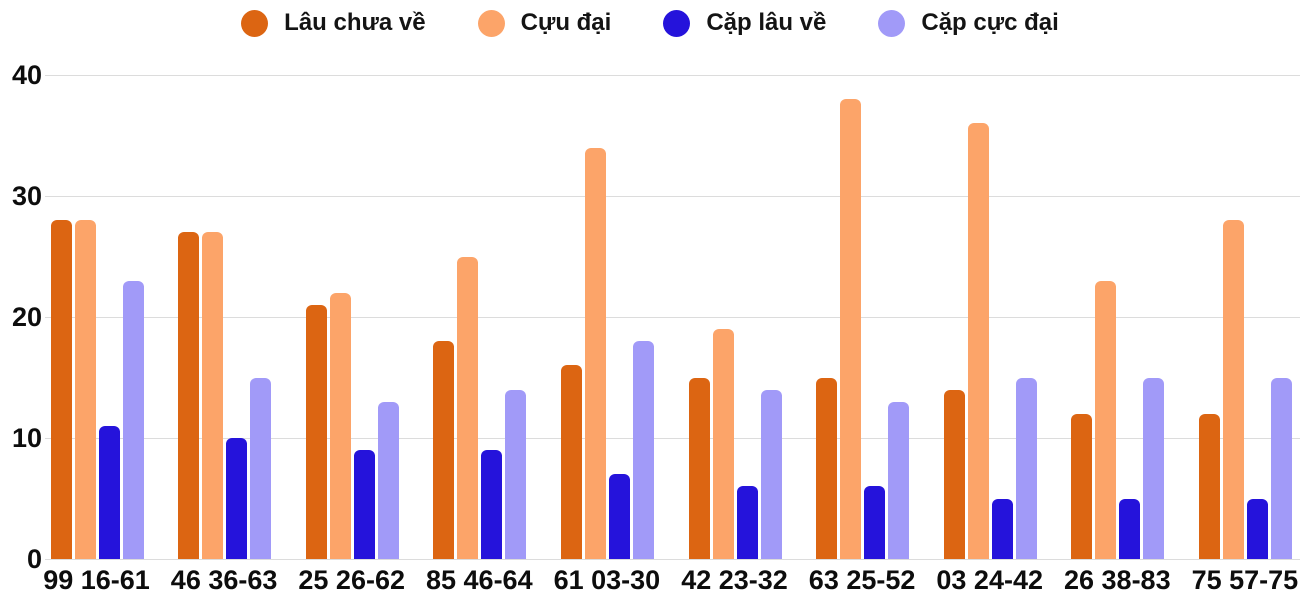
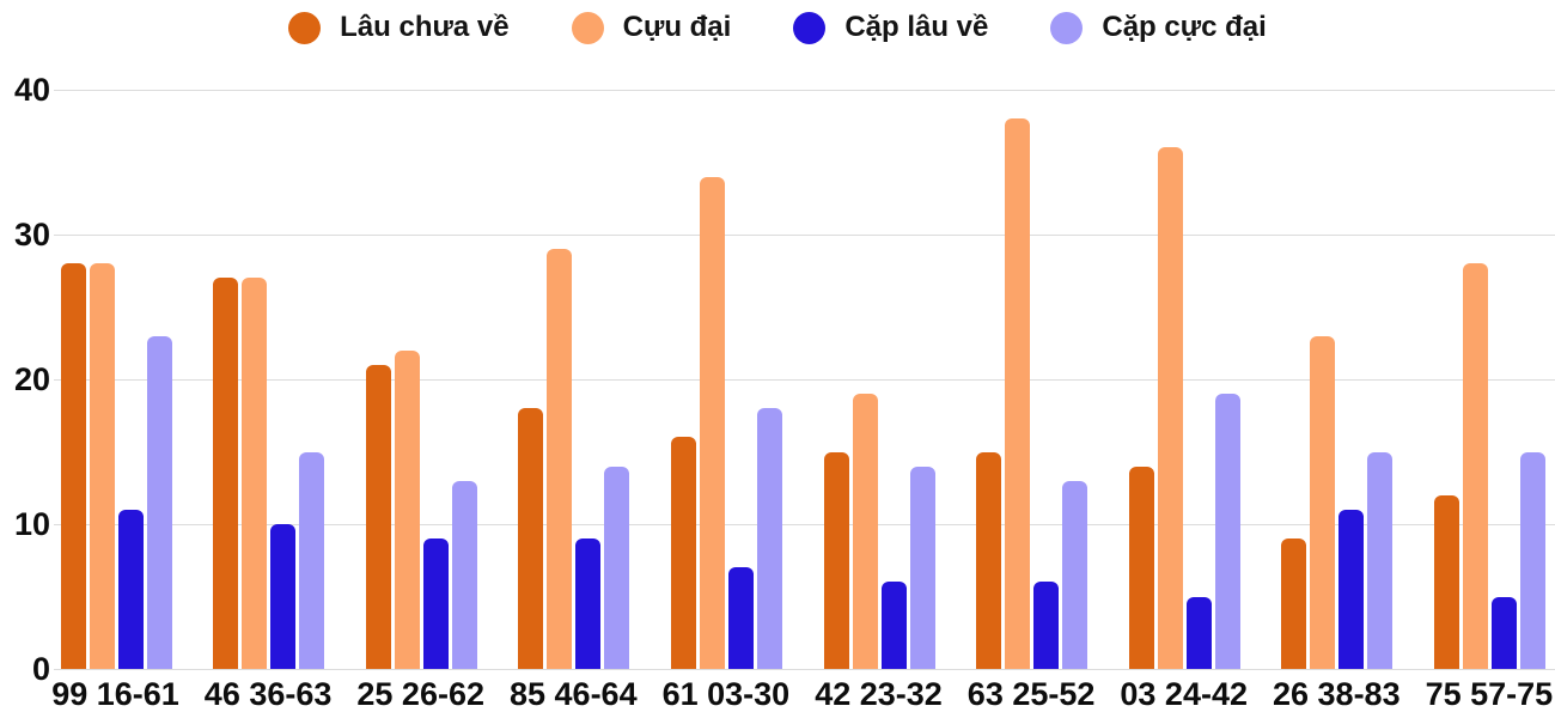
Cựu đại/85 46-64: 25 -> 29
Cặp cực đại/03 24-42: 15 -> 19
Lâu chưa về/26 38-83: 12 -> 9
Cặp lâu về/26 38-83: 5 -> 11
